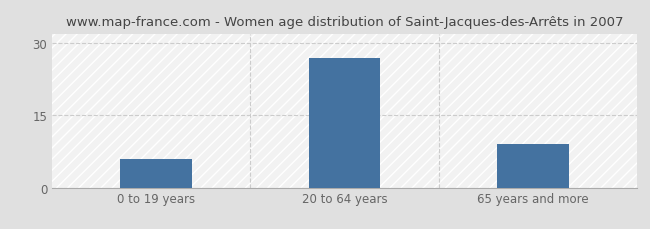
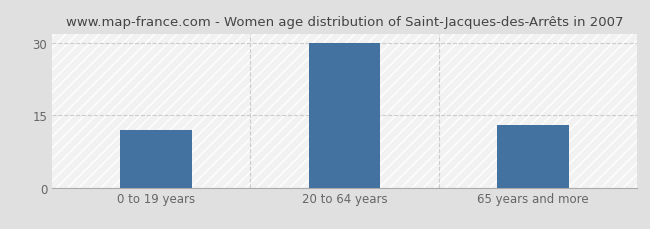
0 to 19 years: 6 -> 12
20 to 64 years: 27 -> 30
65 years and more: 9 -> 13
